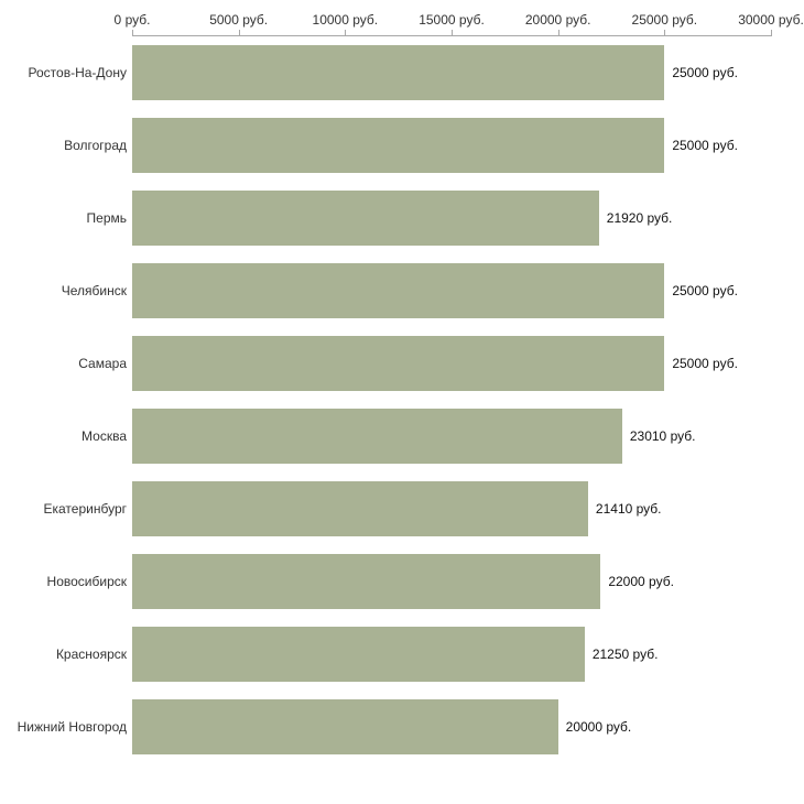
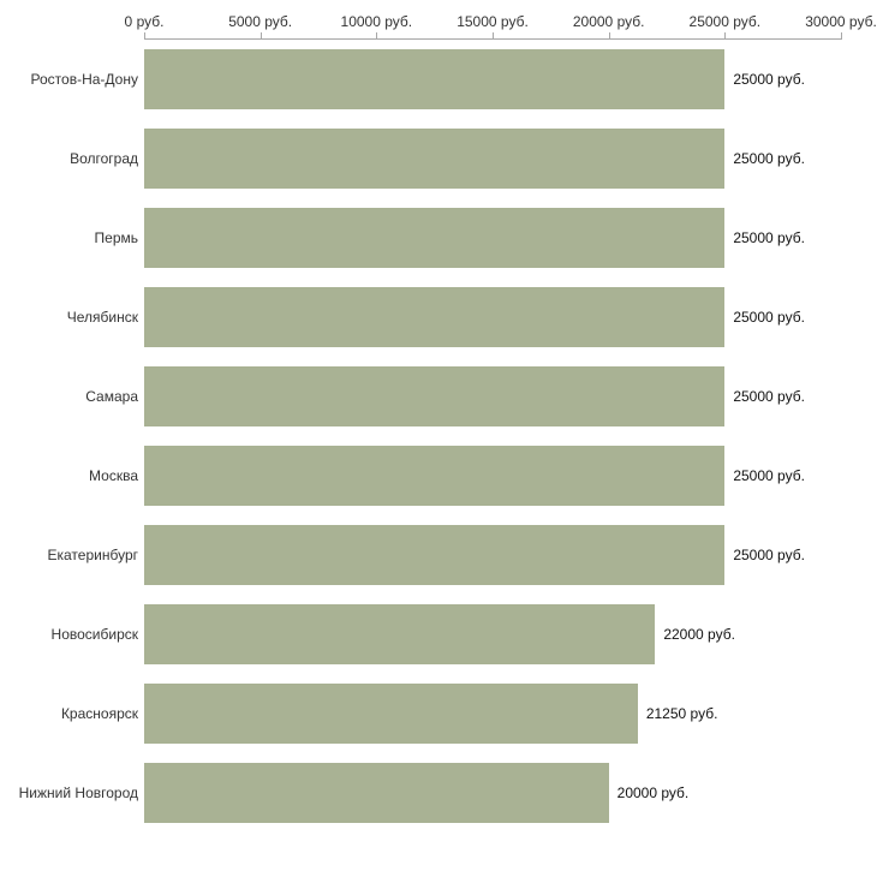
Пермь: 21920 -> 25000
Москва: 23010 -> 25000
Екатеринбург: 21410 -> 25000
